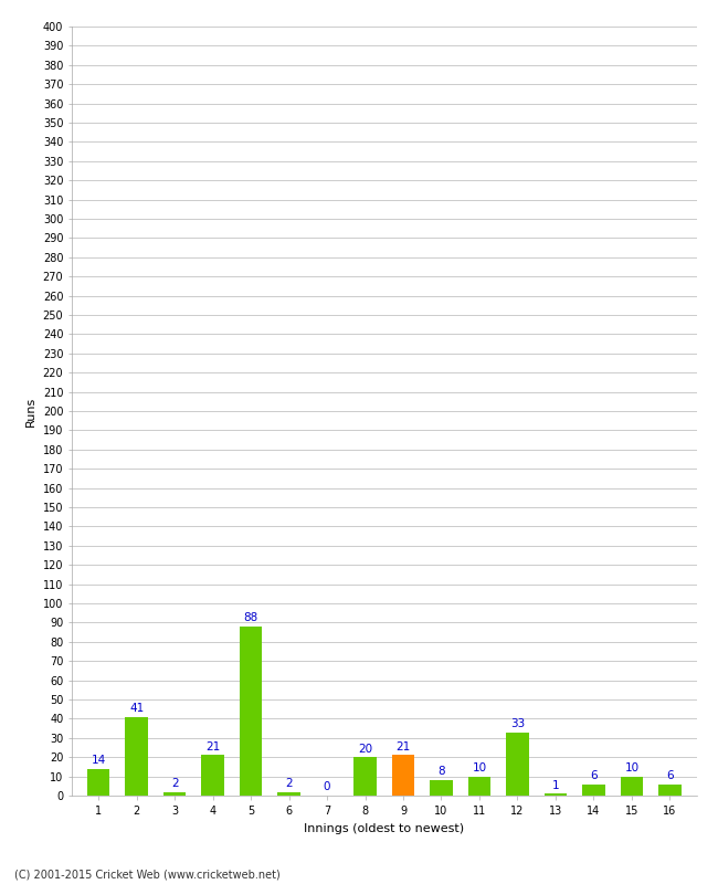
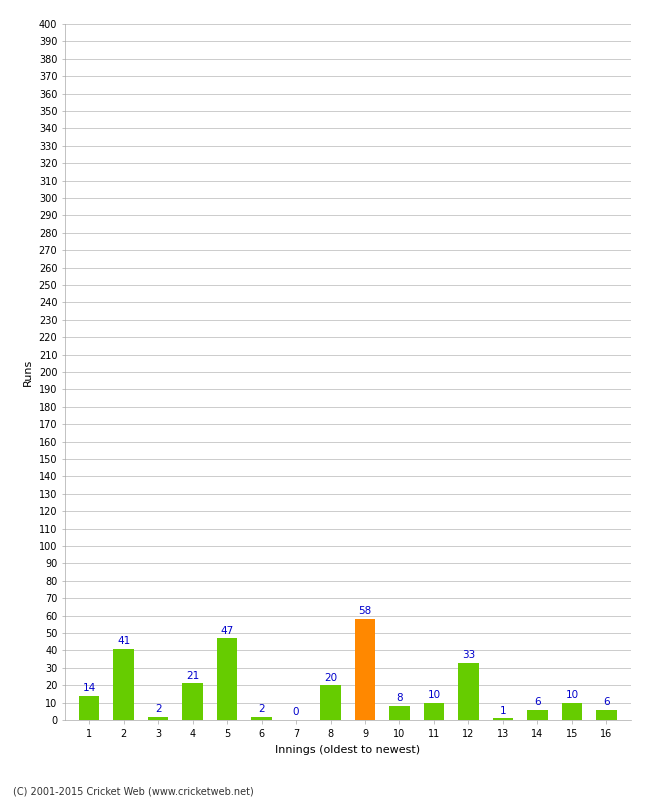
5: 88 -> 47
9: 21 -> 58
